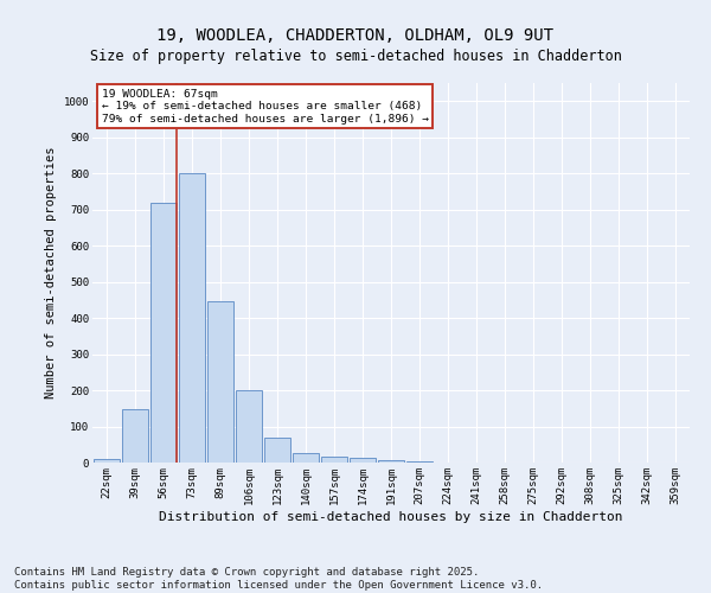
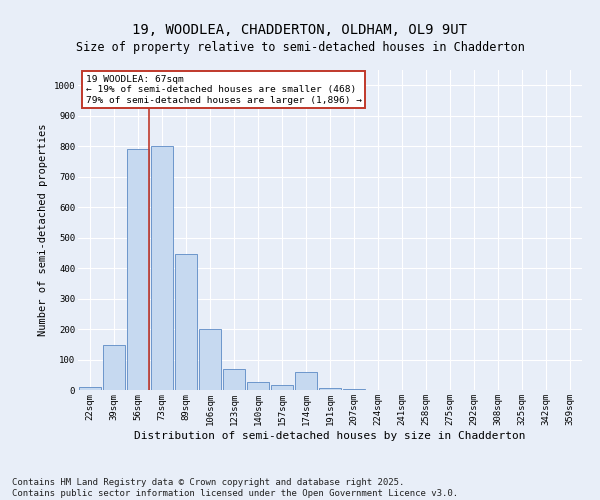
56sqm: 720 -> 790
174sqm: 13 -> 60
